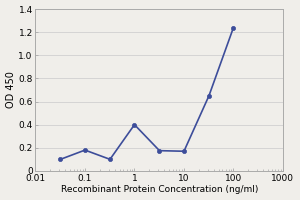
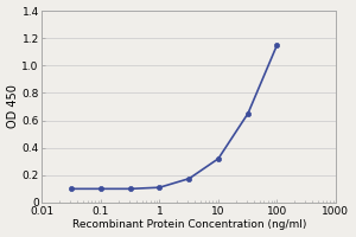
0.1: 0.18 -> 0.10
1: 0.40 -> 0.11
10: 0.17 -> 0.32
100: 1.24 -> 1.15
